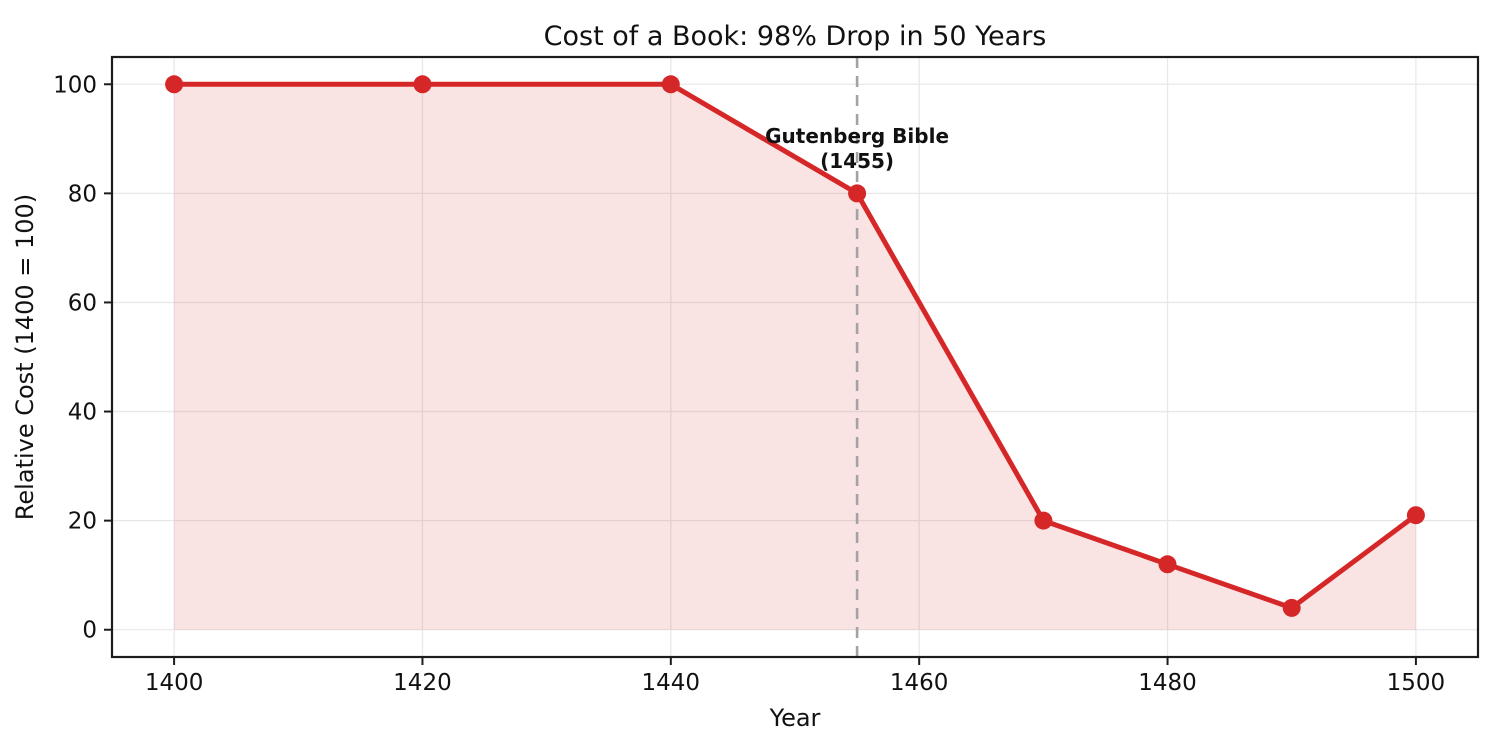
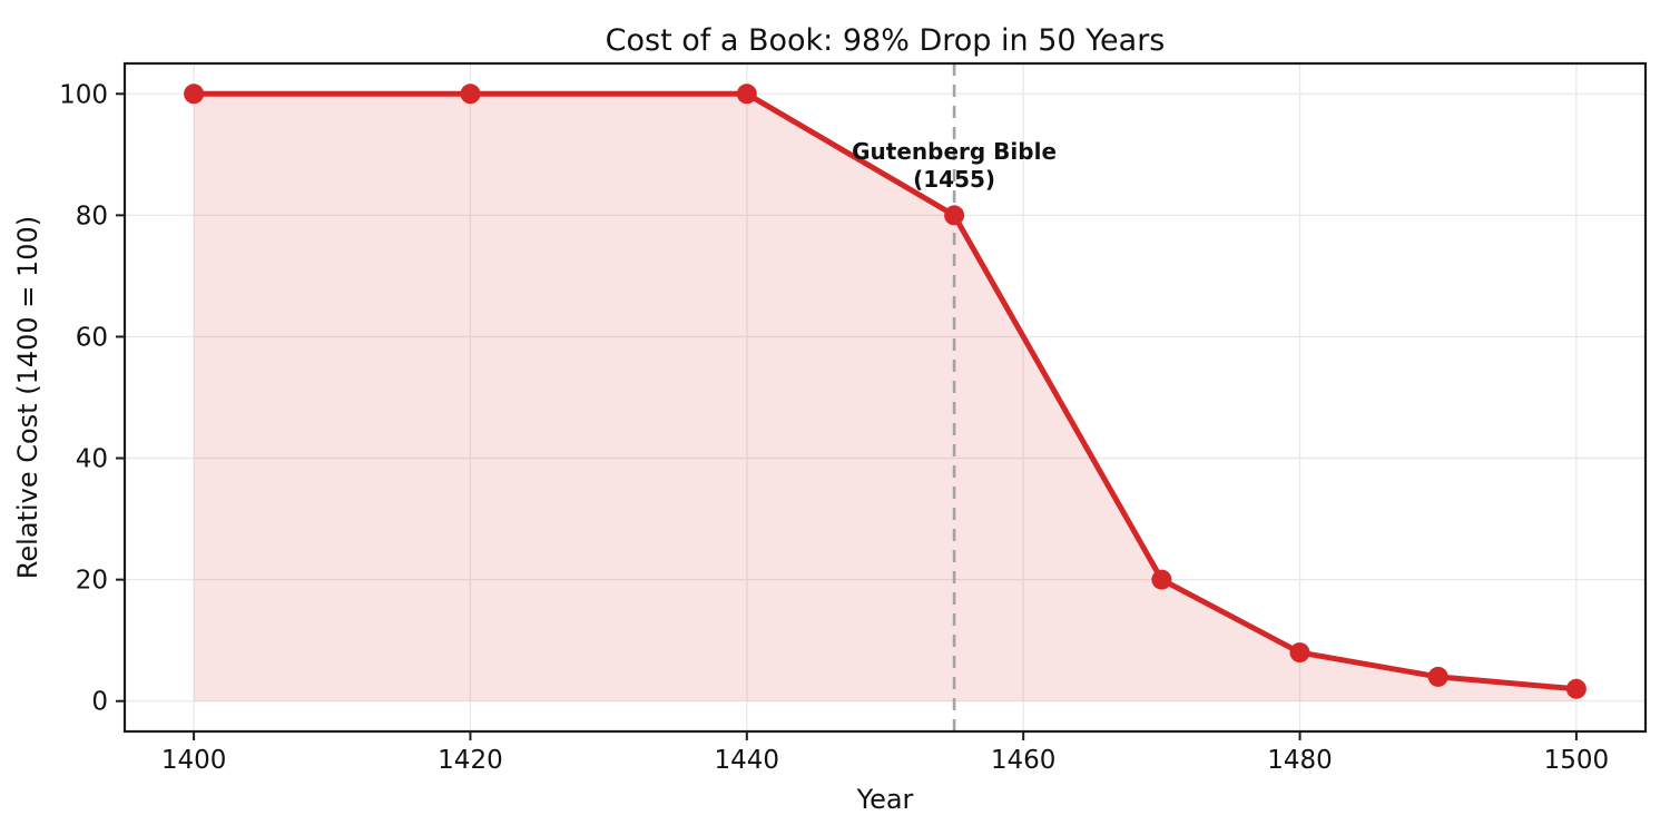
1480: 12 -> 8
1500: 21 -> 2
